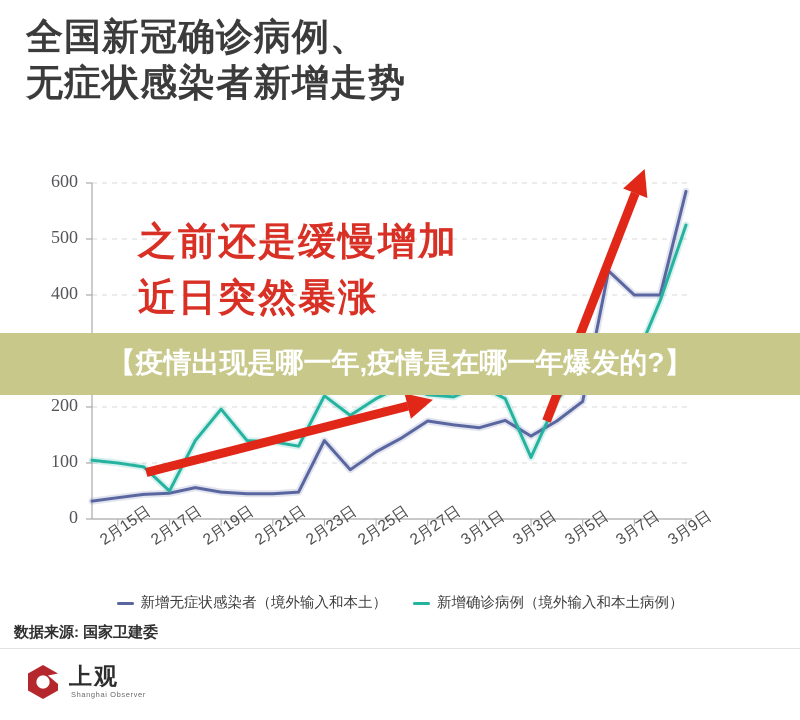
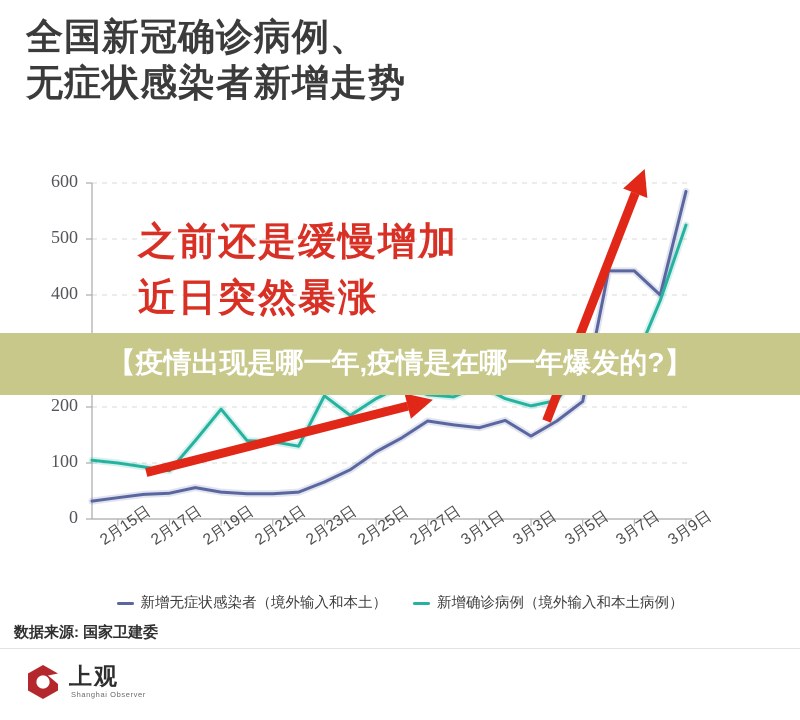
新增确诊病例（境外输入和本土病例）/2月17日: 50 -> 90
新增无症状感染者（境外输入和本土）/2月23日: 140 -> 70
新增确诊病例（境外输入和本土病例）/3月3日: 110 -> 200
新增无症状感染者（境外输入和本土）/3月7日: 400 -> 440
